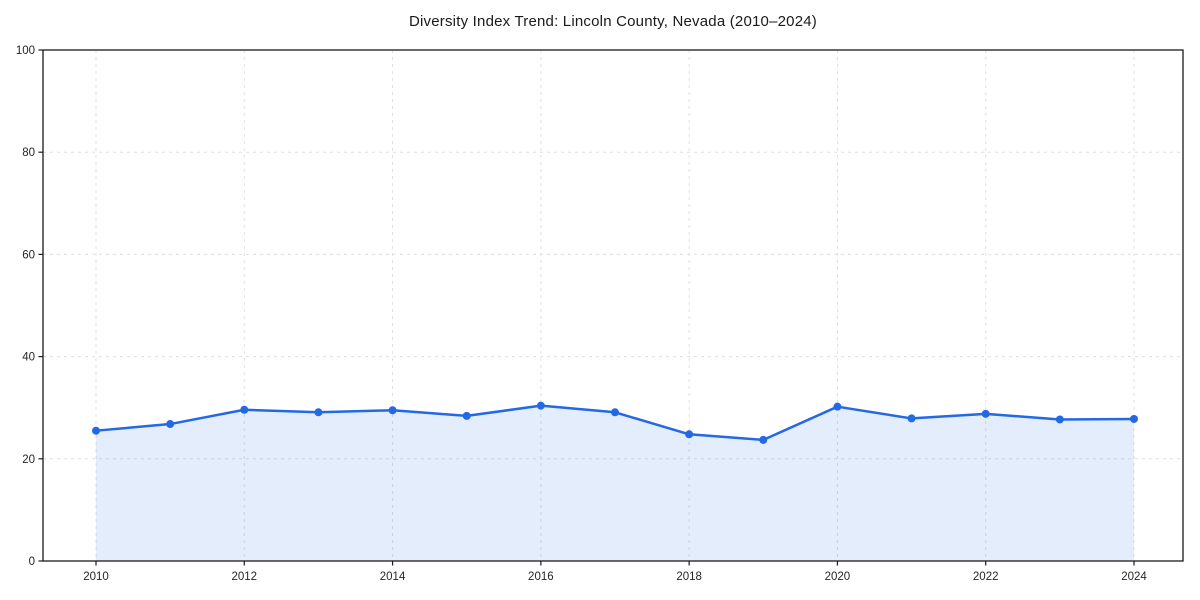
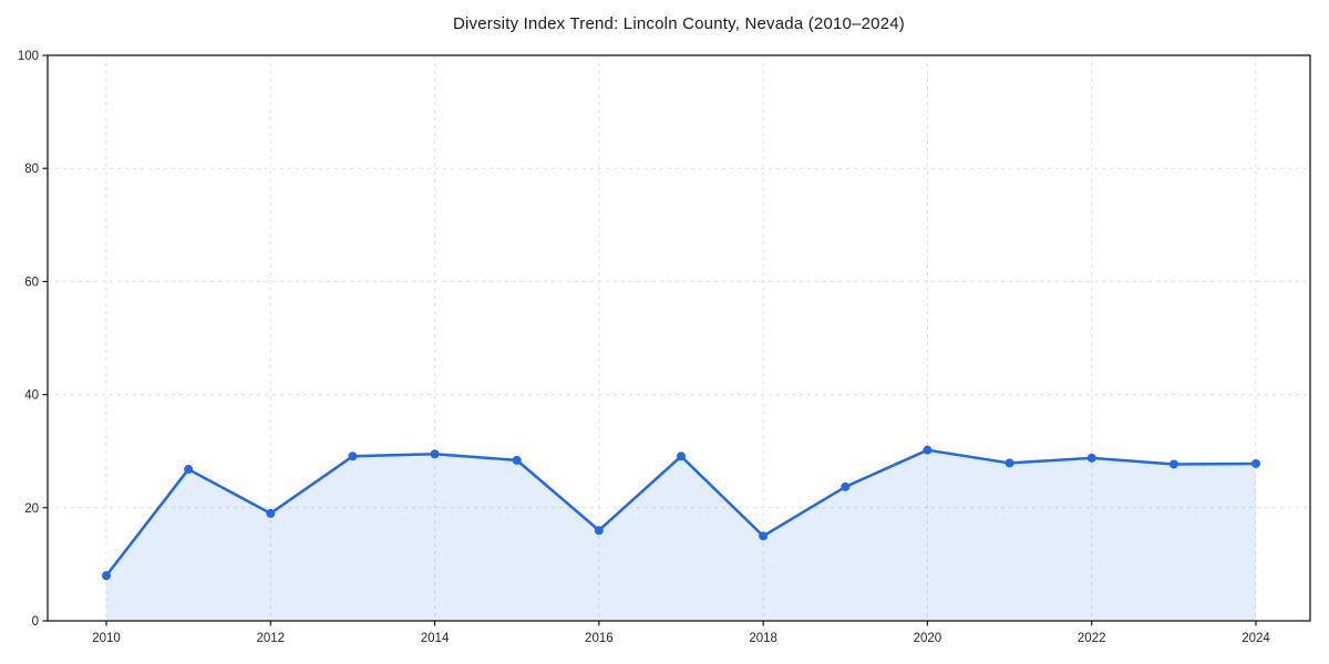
2010: 26 -> 8
2012: 30 -> 19
2016: 30 -> 16
2018: 25 -> 15
